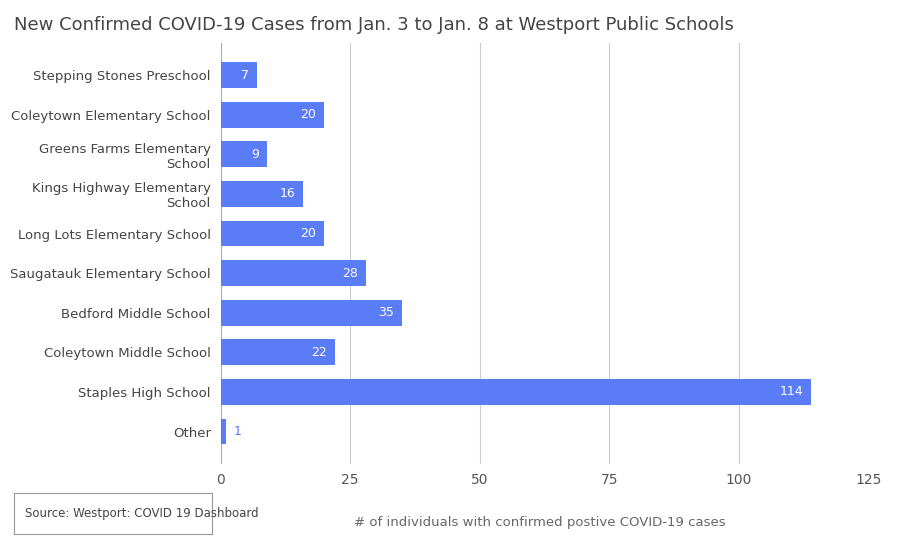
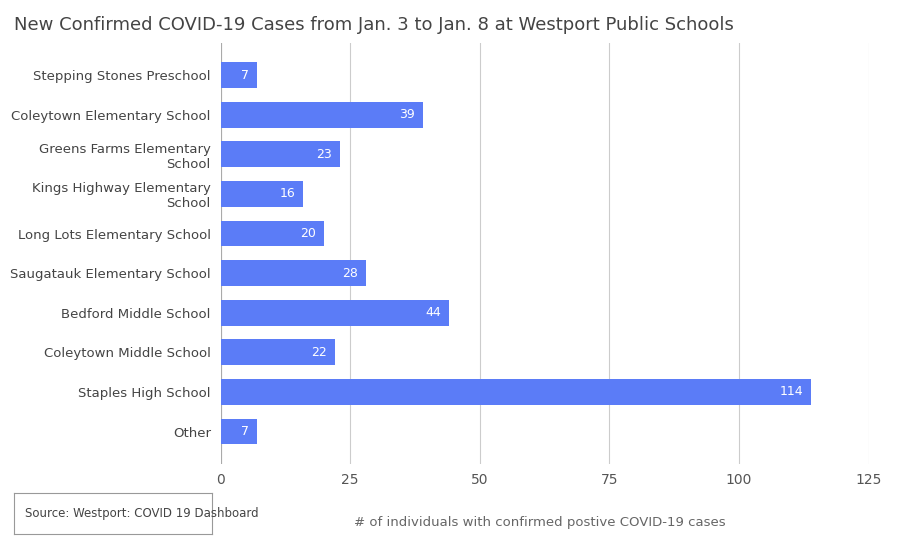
Coleytown Elementary School: 20 -> 39
Greens Farms Elementary School: 9 -> 23
Bedford Middle School: 35 -> 44
Other: 1 -> 7
